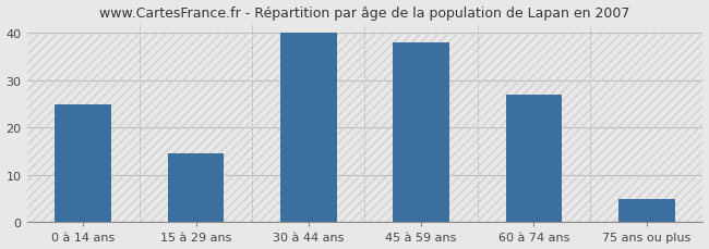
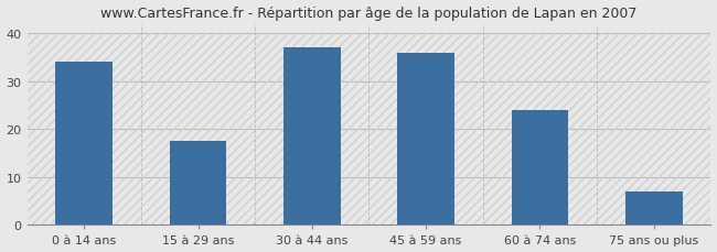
0 à 14 ans: 25.0 -> 34.0
15 à 29 ans: 14.5 -> 17.5
30 à 44 ans: 40.0 -> 37.0
45 à 59 ans: 38.0 -> 36.0
60 à 74 ans: 27.0 -> 24.0
75 ans ou plus: 5.0 -> 7.0
